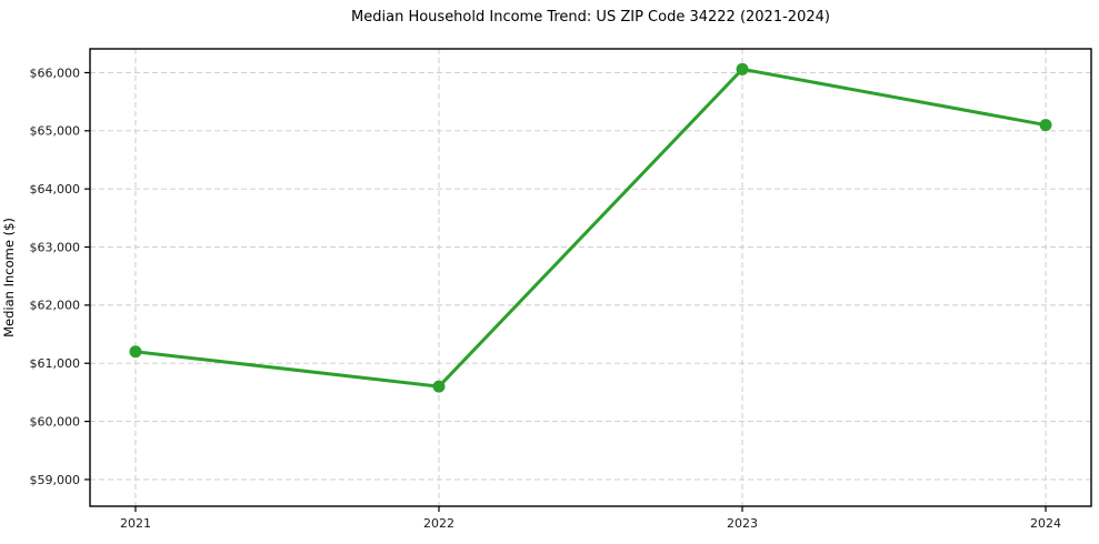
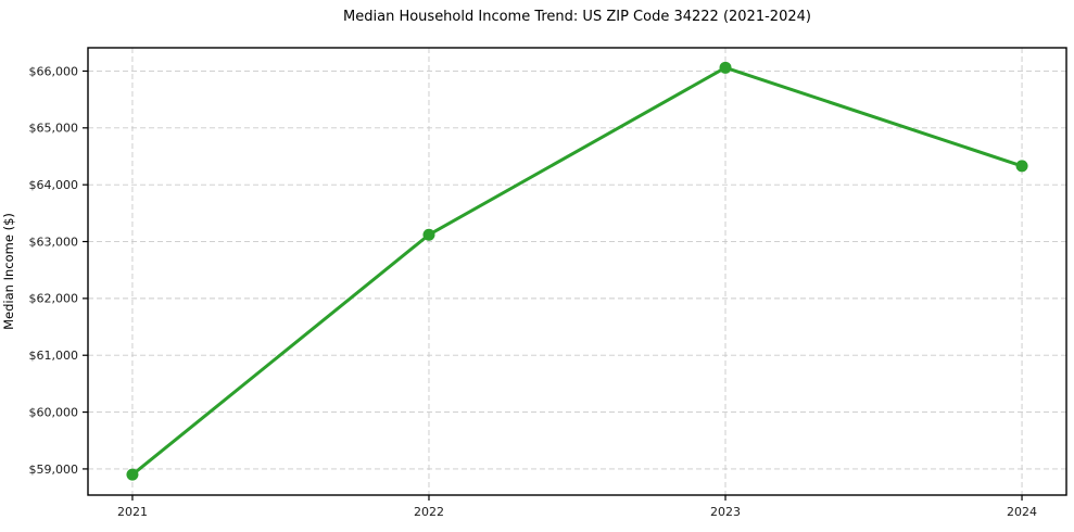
2021: $61200 -> $58900
2022: $60600 -> $63100
2024: $65100 -> $64300
